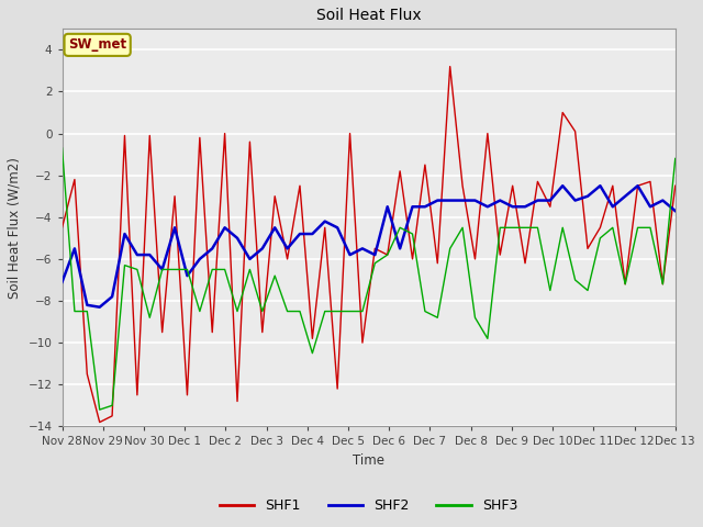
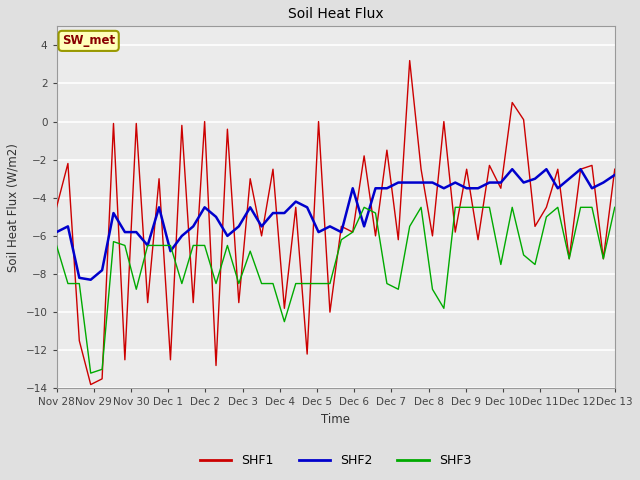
SHF2/Nov 28: -7.1 -> -5.8
SHF3/Nov 28: -0.7 -> -6.5
SHF2/Dec 13: -3.7 -> -2.8
SHF3/Dec 13: -1.2 -> -4.5
